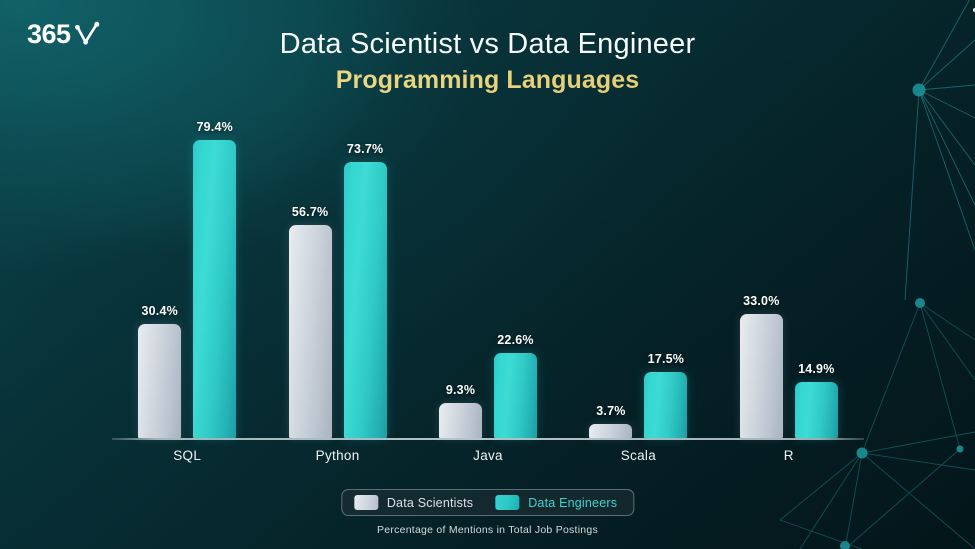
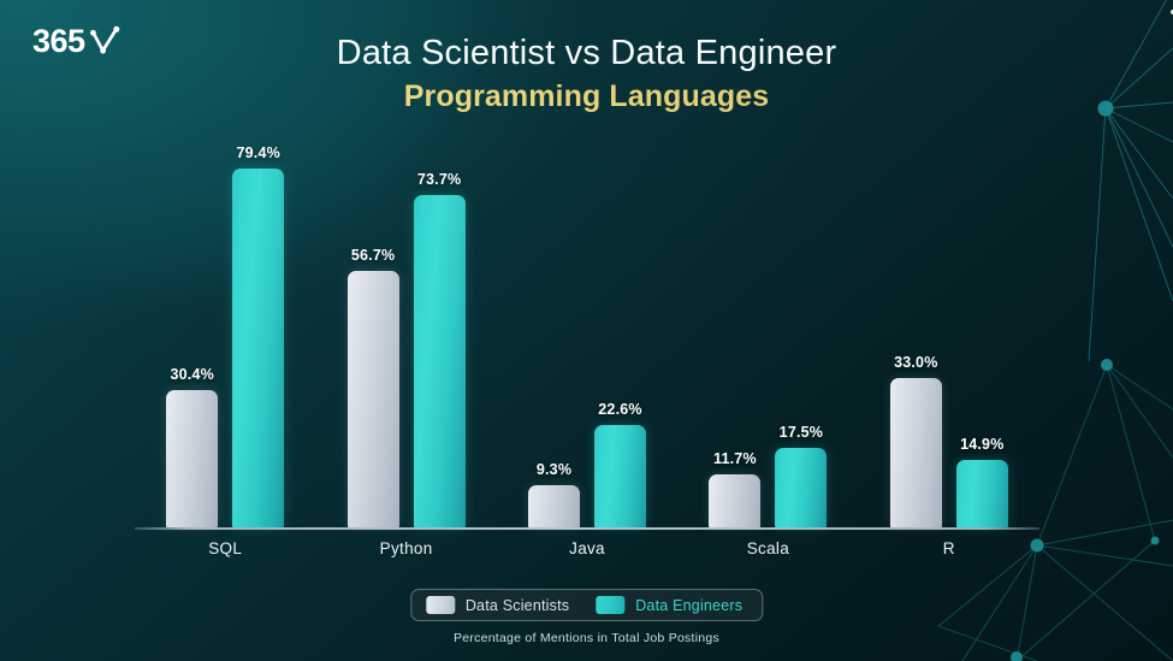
Data Scientists/Scala: 3.7% -> 11.7%
